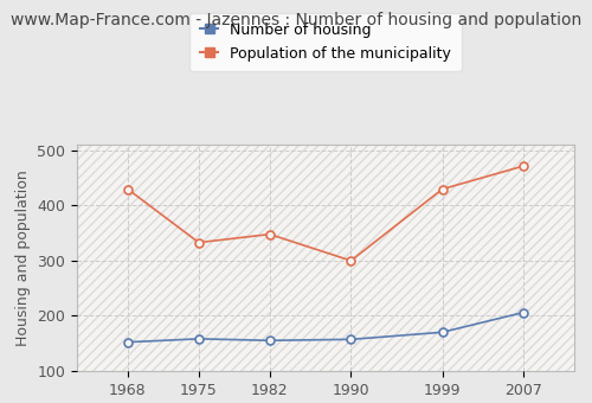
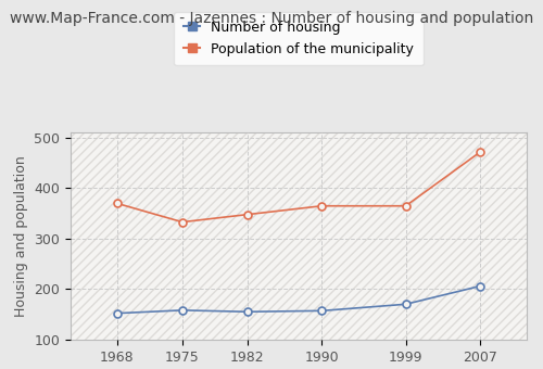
Population of the municipality/1968: 430 -> 370
Population of the municipality/1990: 300 -> 365
Population of the municipality/1999: 430 -> 365
